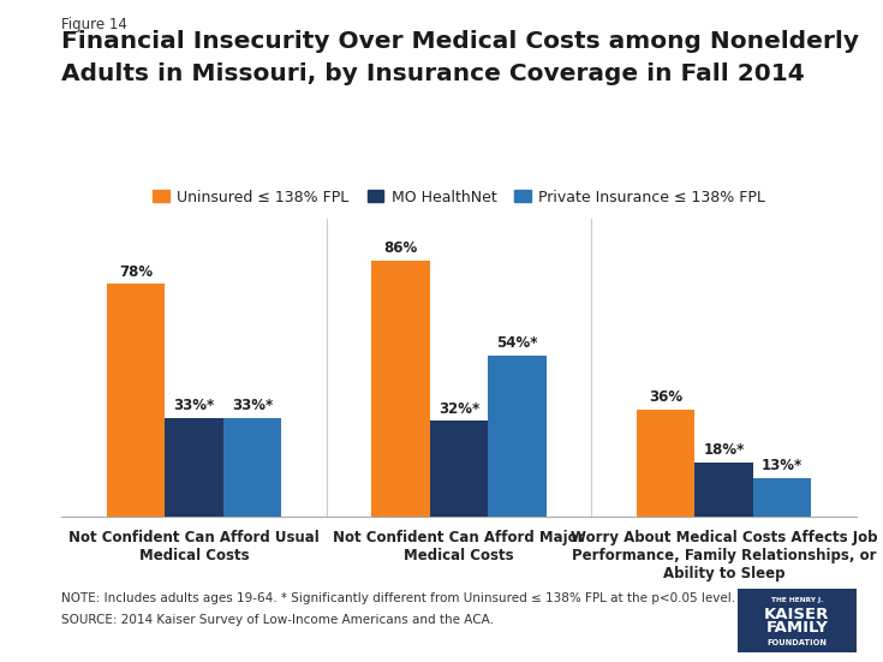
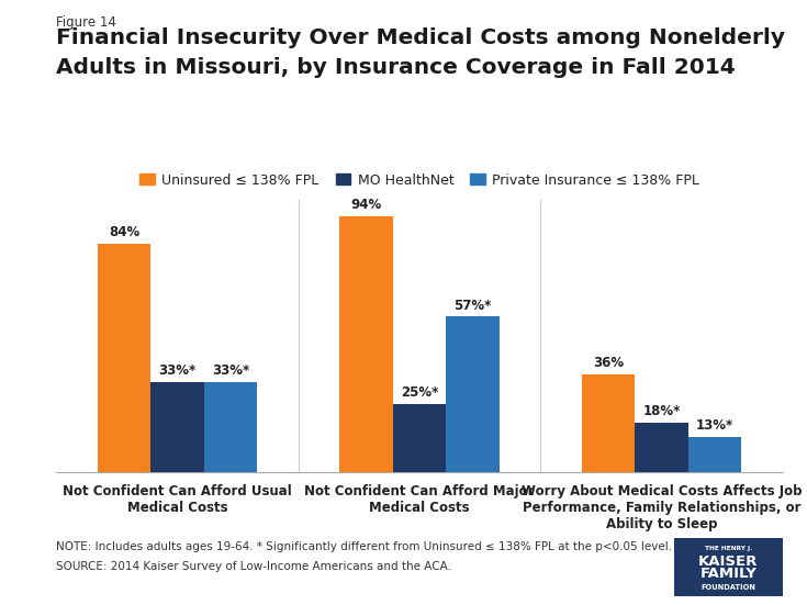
Uninsured ≤ 138% FPL/Not Confident Can Afford Usual Medical Costs: 78% -> 84%
Uninsured ≤ 138% FPL/Not Confident Can Afford Major Medical Costs: 86% -> 94%
MO HealthNet/Not Confident Can Afford Major Medical Costs: 32%* -> 25%*
Private Insurance ≤ 138% FPL/Not Confident Can Afford Major Medical Costs: 54%* -> 57%*
